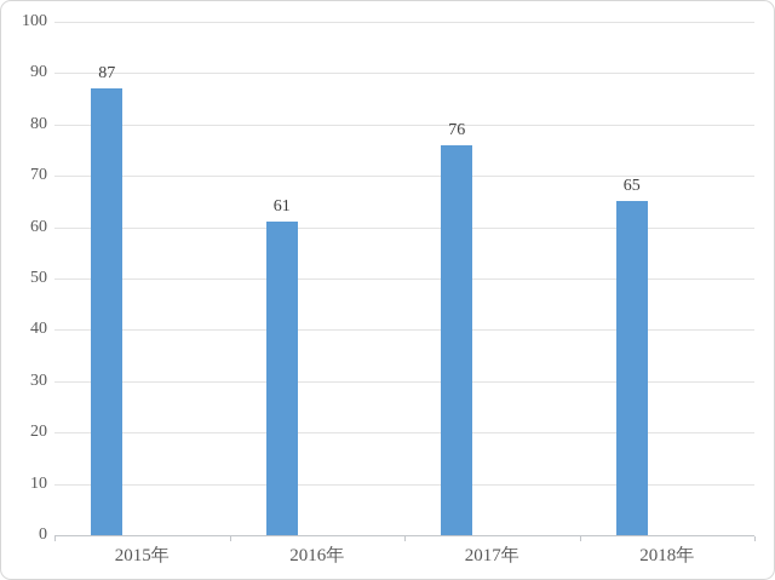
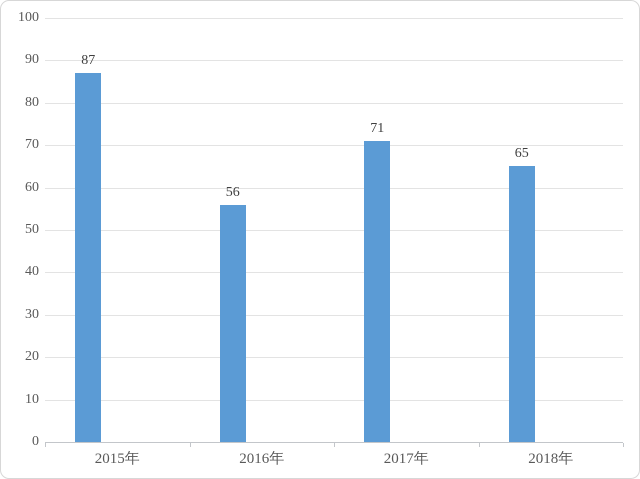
2016年: 61 -> 56
2017年: 76 -> 71
